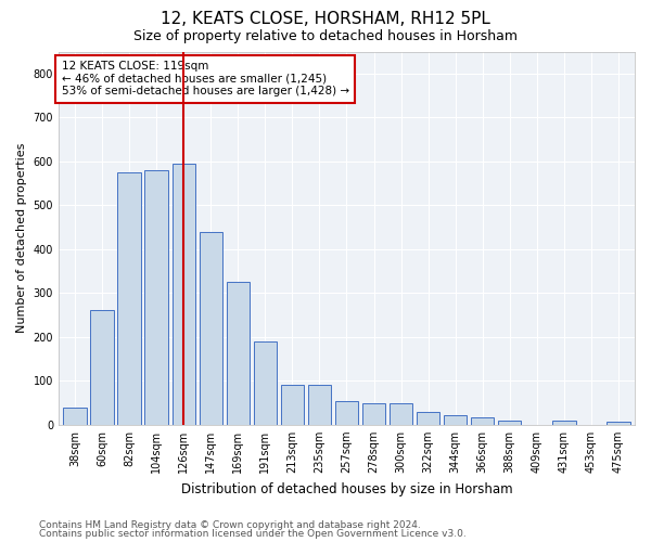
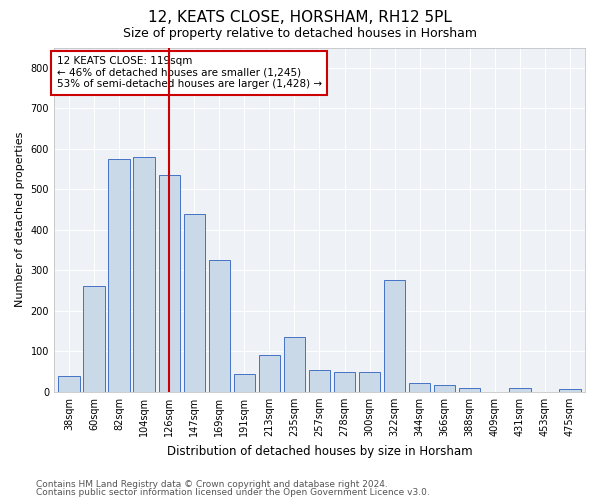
126sqm: 595 -> 535
191sqm: 190 -> 45
235sqm: 92 -> 135
322sqm: 30 -> 275
